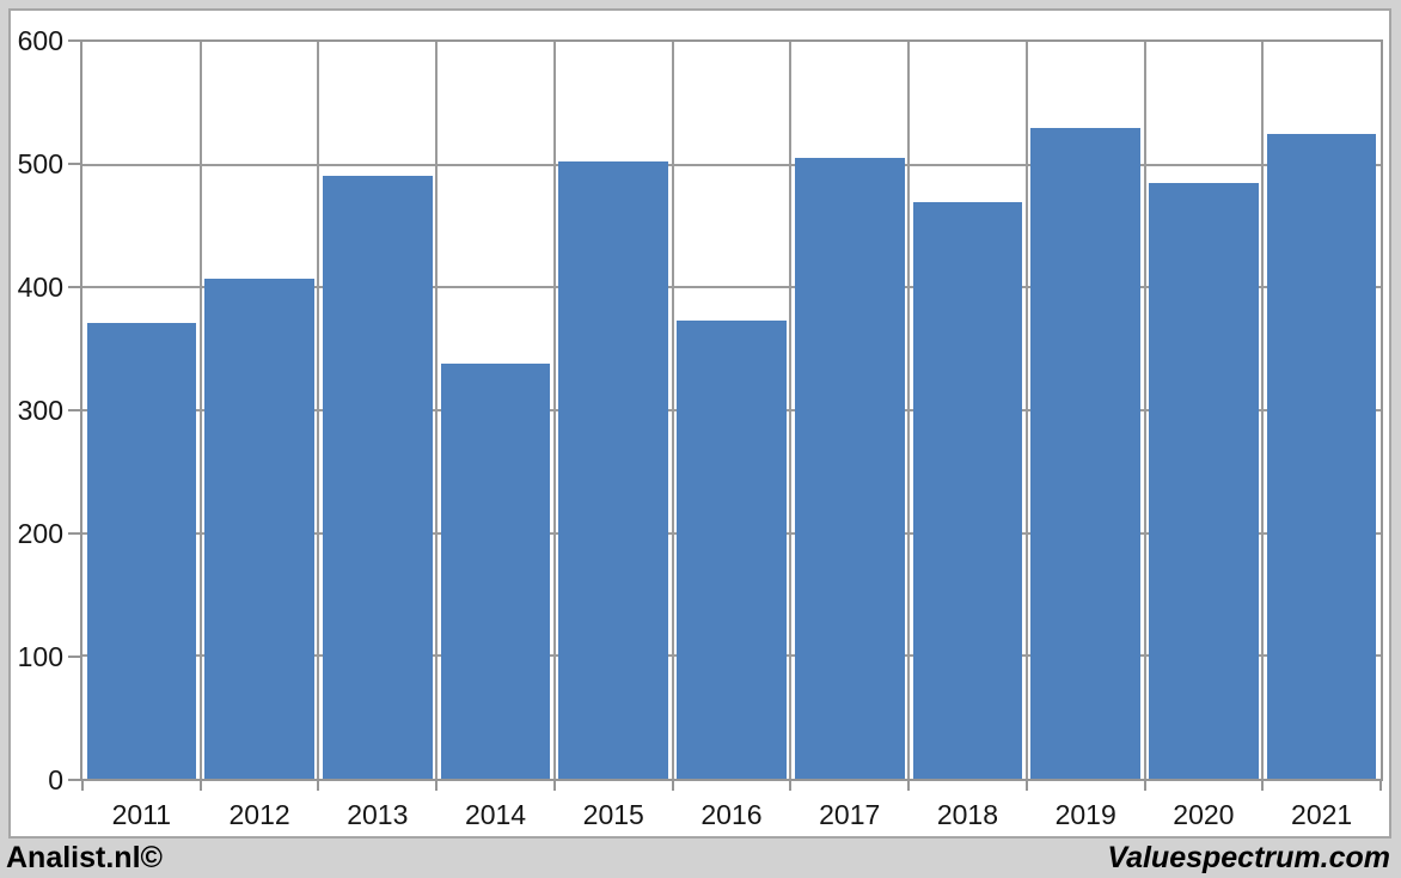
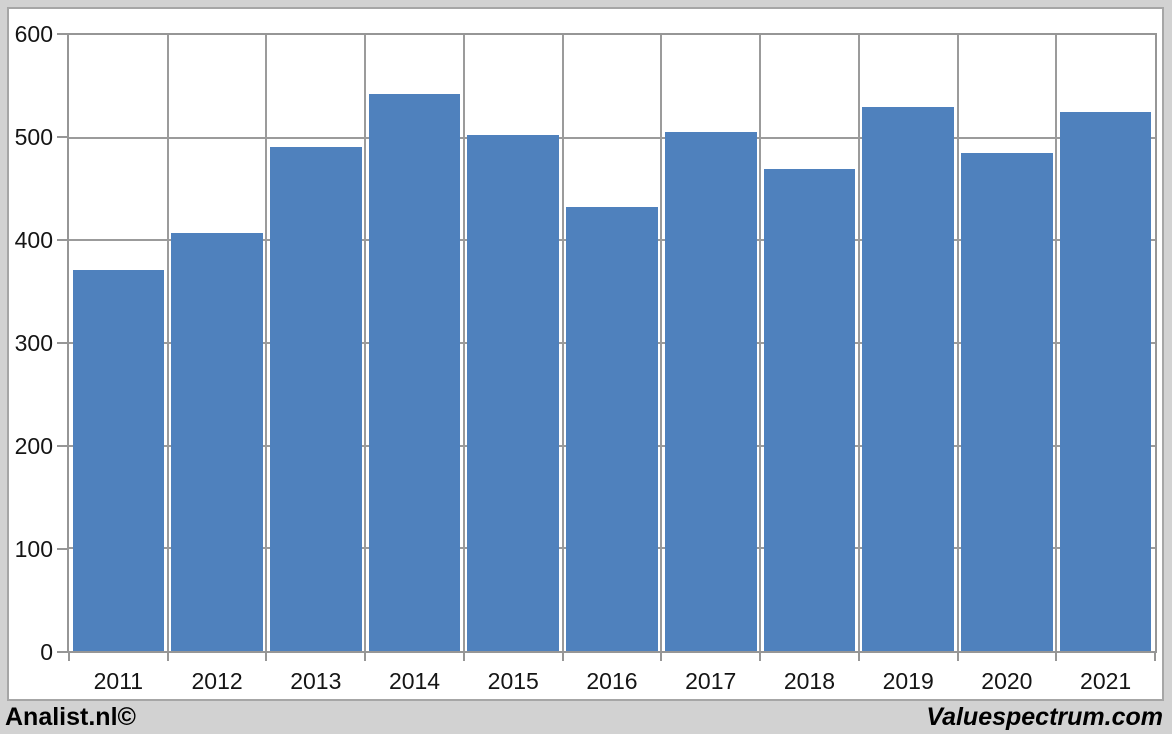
2014: 338 -> 543
2016: 373 -> 432
